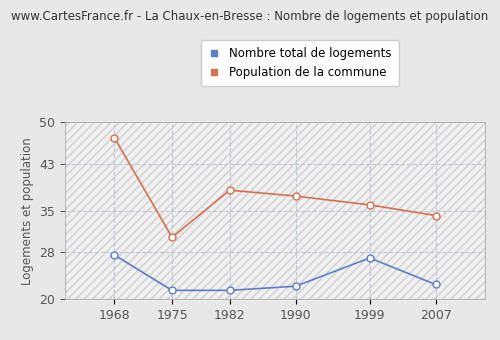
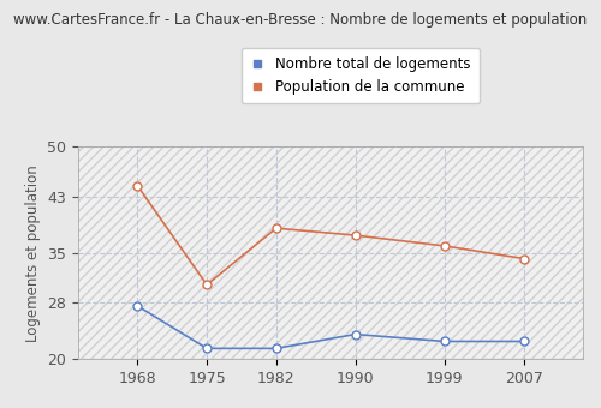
Population de la commune/1968: 47.4 -> 44.5
Nombre total de logements/1990: 22.2 -> 23.5
Nombre total de logements/1999: 27.0 -> 22.5
